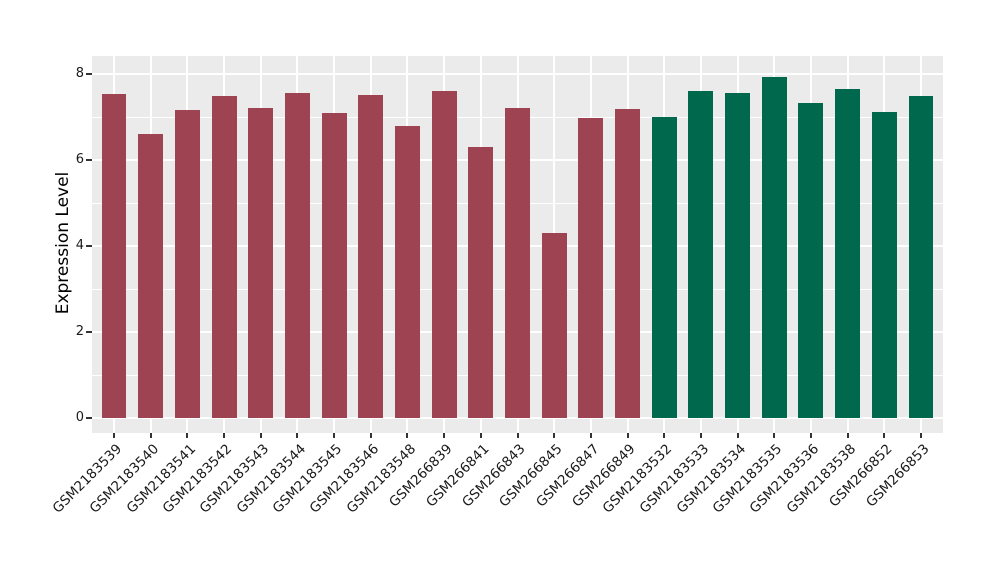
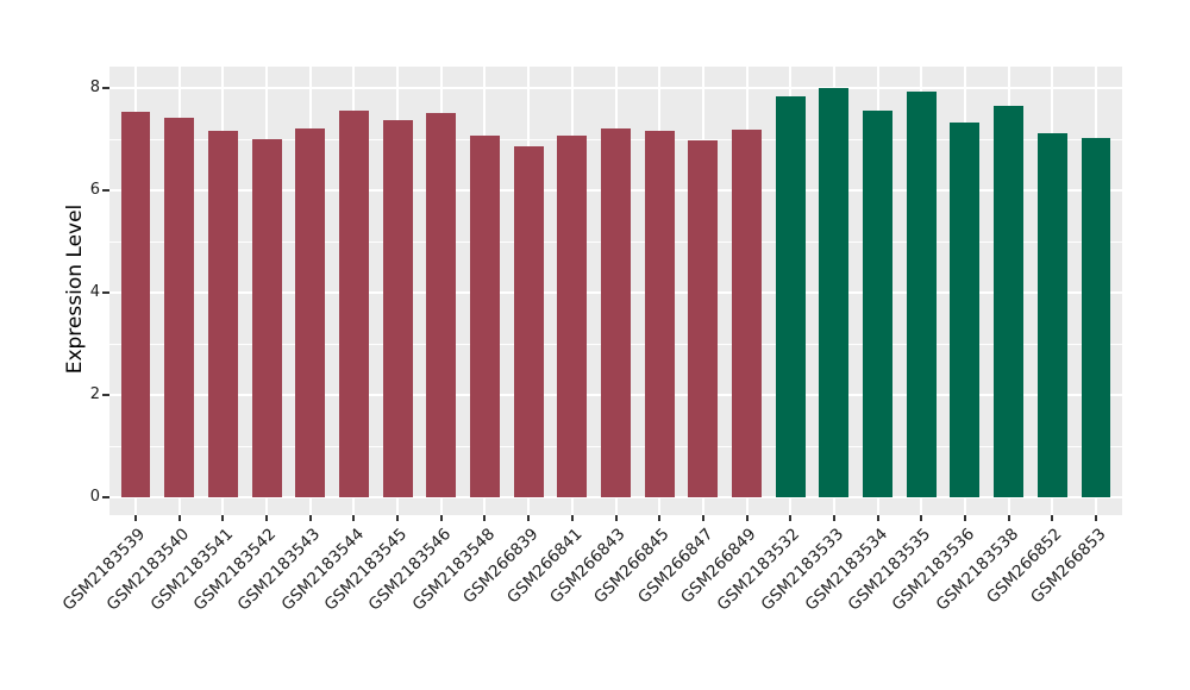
GSM2183540: 6.6 -> 7.4
GSM2183542: 7.5 -> 7.0
GSM2183545: 7.1 -> 7.4
GSM2183548: 6.8 -> 7.1
GSM266839: 7.6 -> 6.9
GSM266841: 6.3 -> 7.1
GSM266845: 4.3 -> 7.2
GSM2183532: 7.0 -> 7.8
GSM2183533: 7.6 -> 8.0
GSM266853: 7.5 -> 7.0
